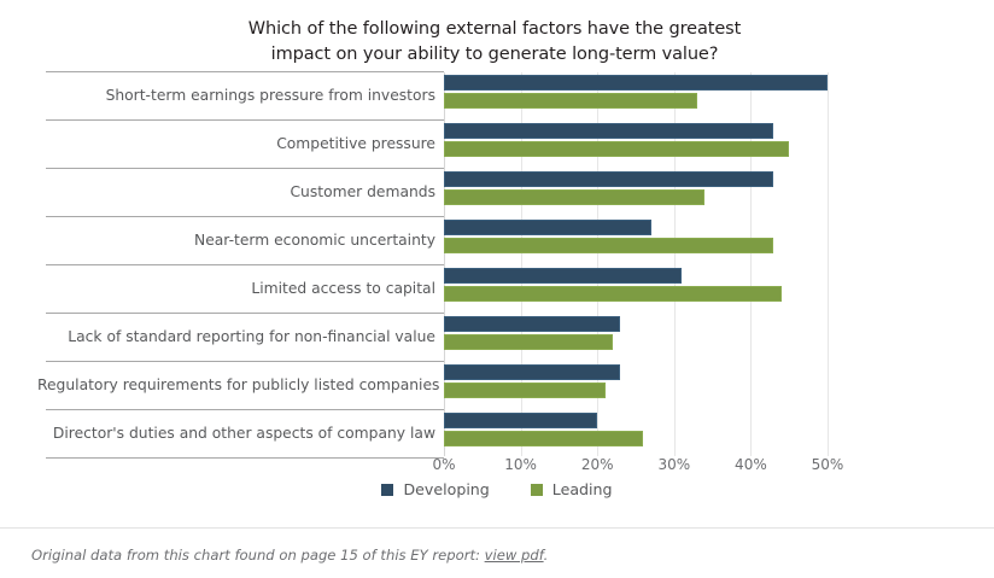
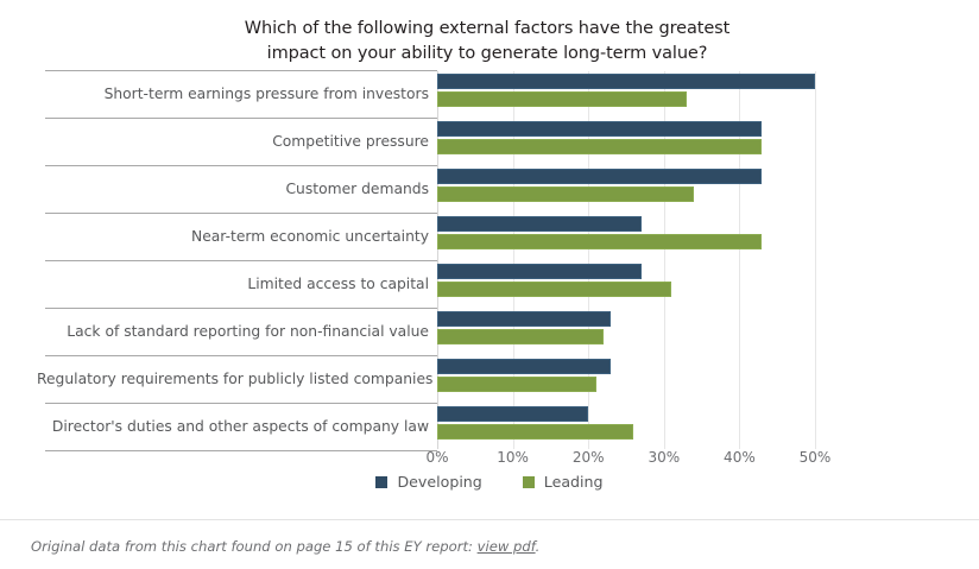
Leading/Competitive pressure: 45% -> 43%
Developing/Limited access to capital: 31% -> 27%
Leading/Limited access to capital: 44% -> 31%
